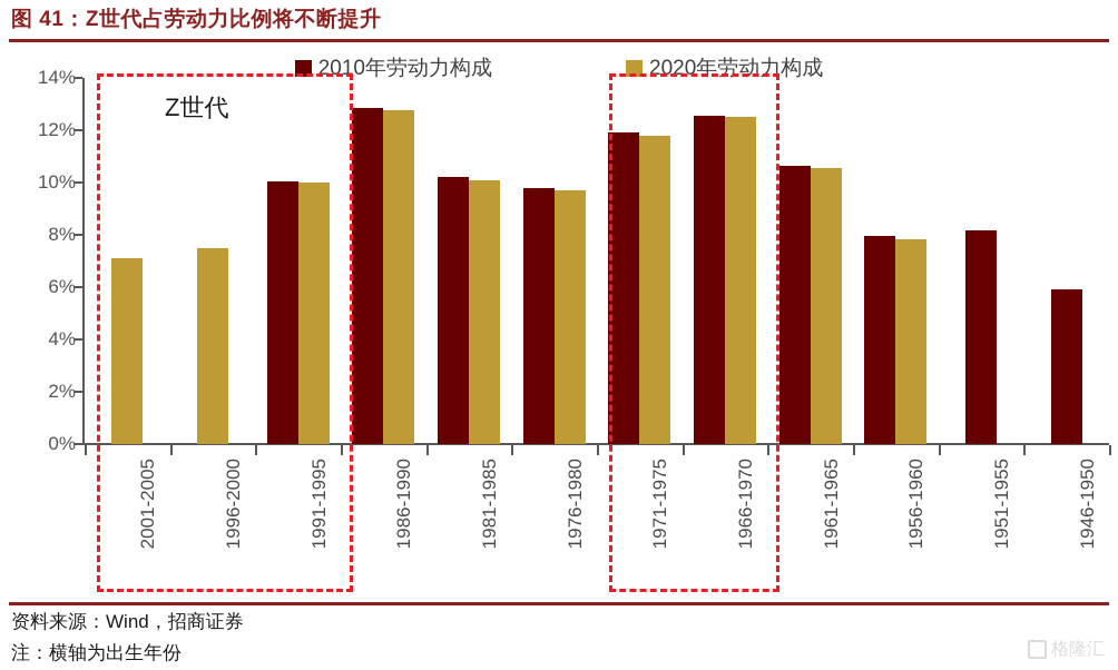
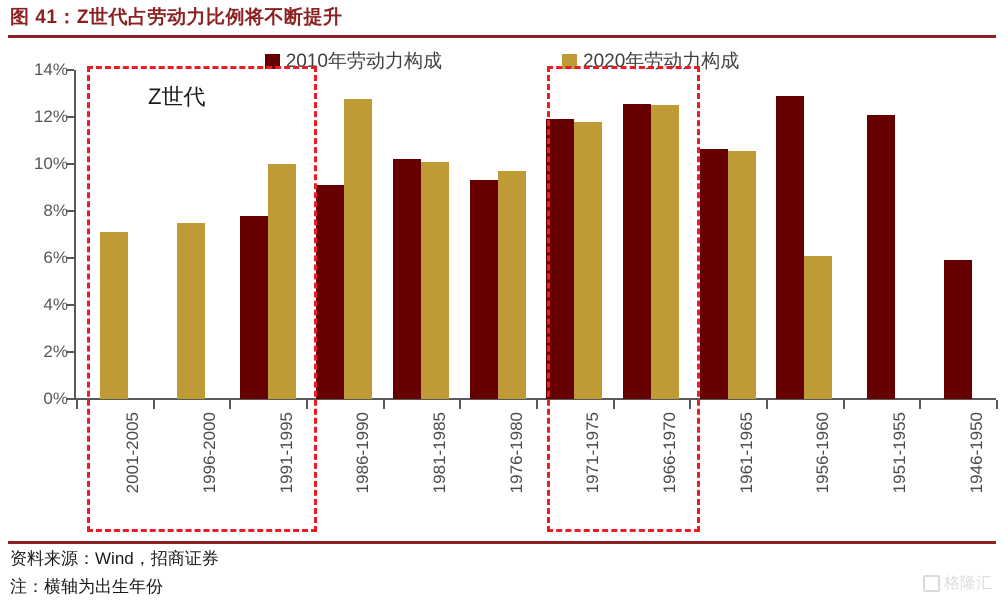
2010年劳动力构成/1991-1995: 10.1% -> 7.8%
2010年劳动力构成/1986-1990: 12.8% -> 9.1%
2010年劳动力构成/1976-1980: 9.8% -> 9.3%
2010年劳动力构成/1956-1960: 8.0% -> 12.9%
2020年劳动力构成/1956-1960: 7.8% -> 6.1%
2010年劳动力构成/1951-1955: 8.2% -> 12.1%
